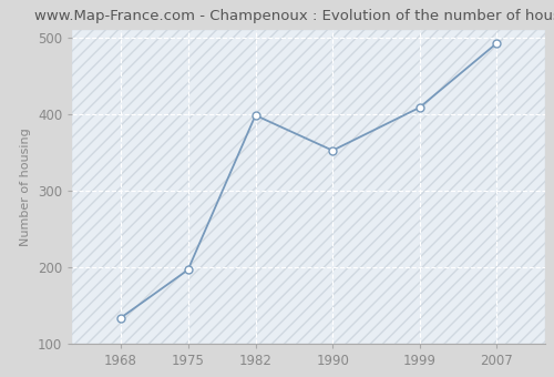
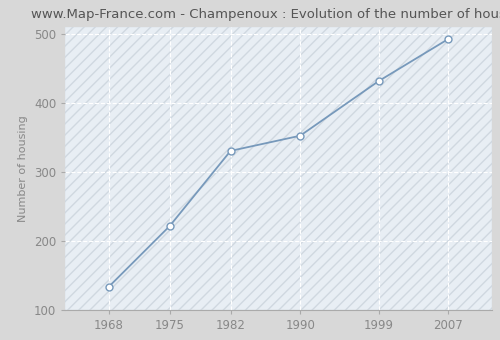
1975: 196 -> 221
1982: 398 -> 330
1999: 408 -> 431
